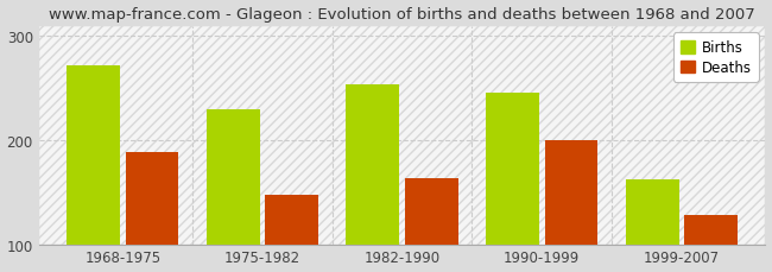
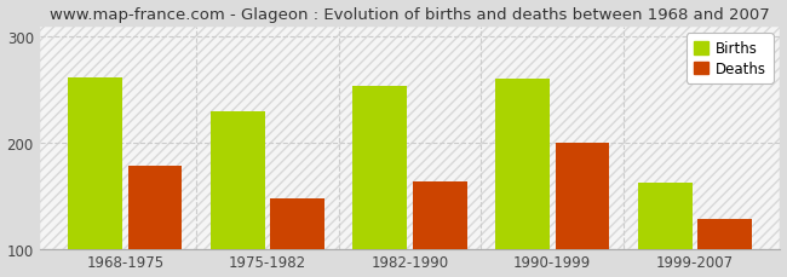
Births/1968-1975: 272 -> 262
Deaths/1968-1975: 188 -> 178
Births/1990-1999: 245 -> 260
